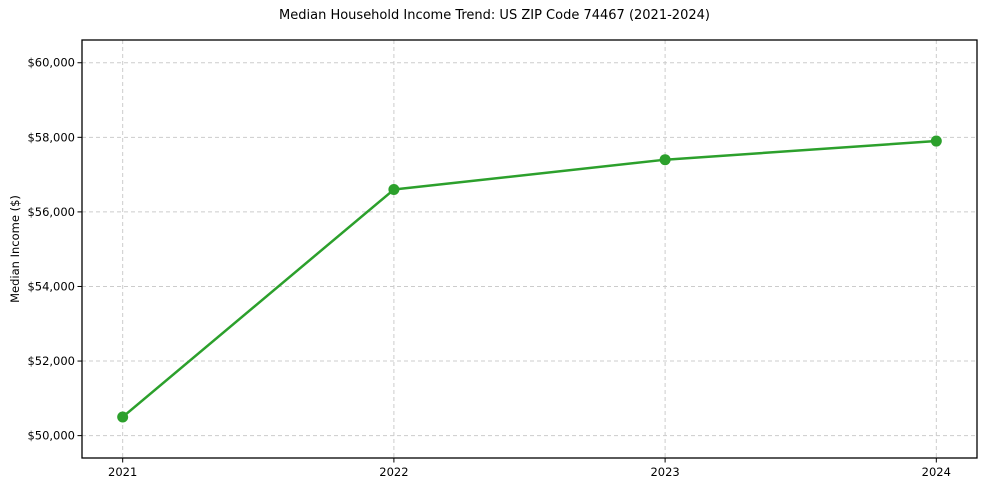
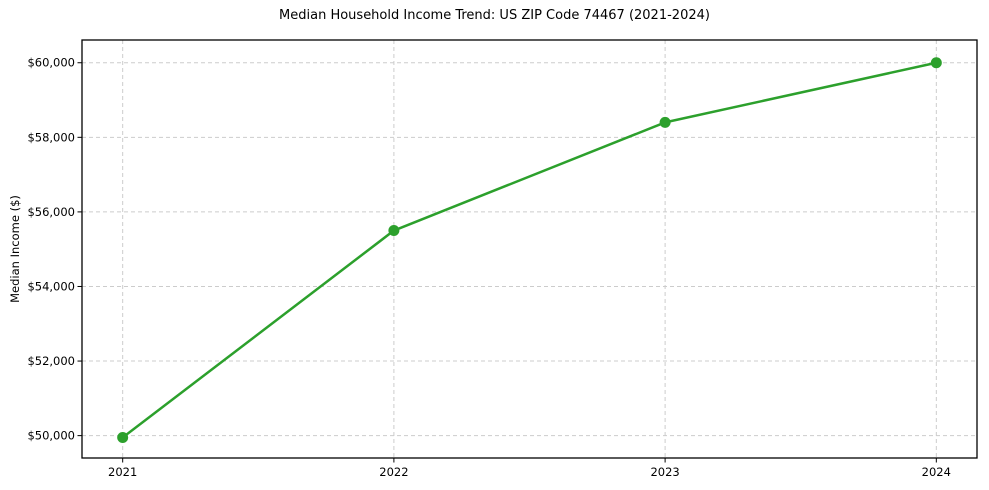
2021: $50500 -> $50000
2022: $56600 -> $55500
2023: $57400 -> $58400
2024: $57900 -> $60000
